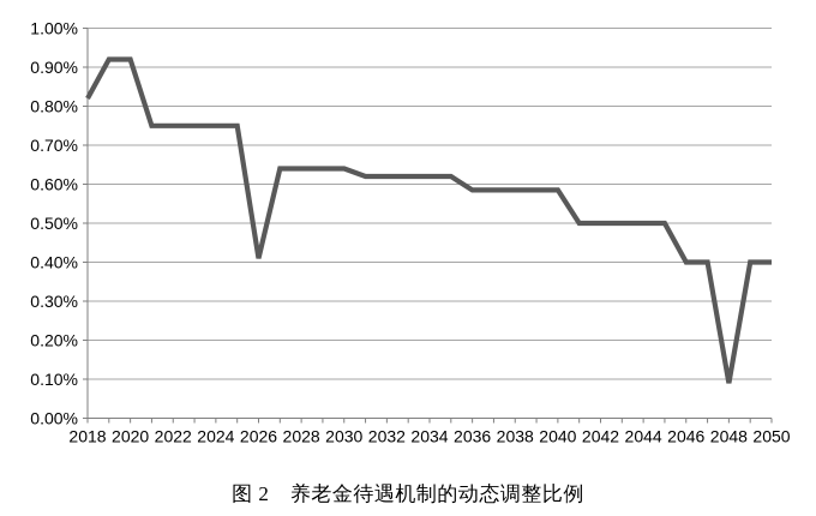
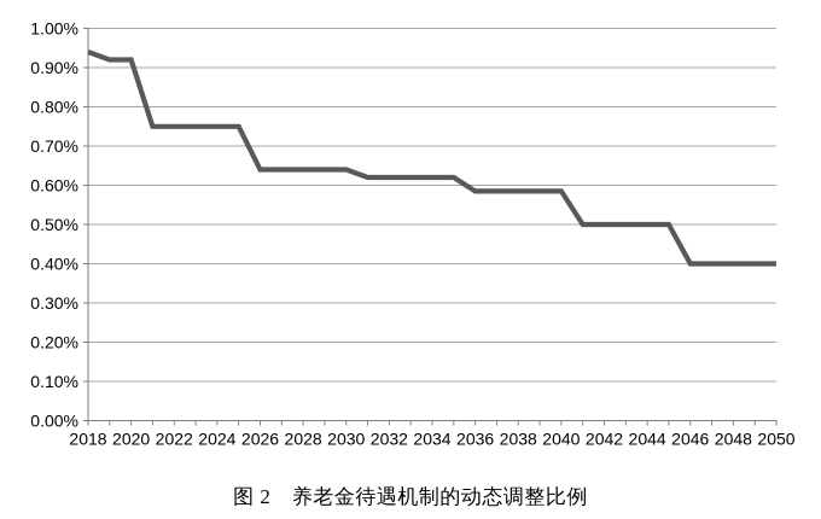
2018: 0.82% -> 0.94%
2026: 0.41% -> 0.64%
2048: 0.09% -> 0.40%
